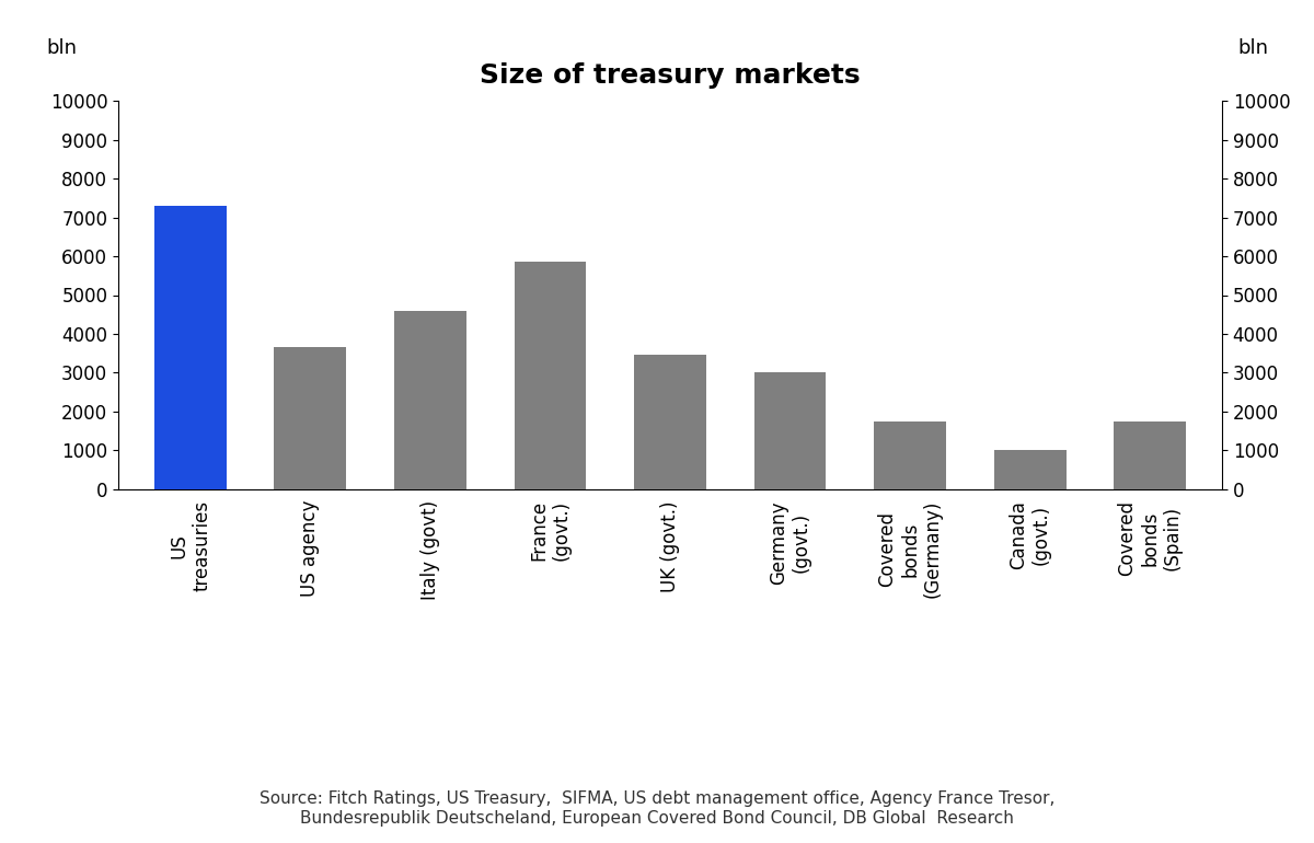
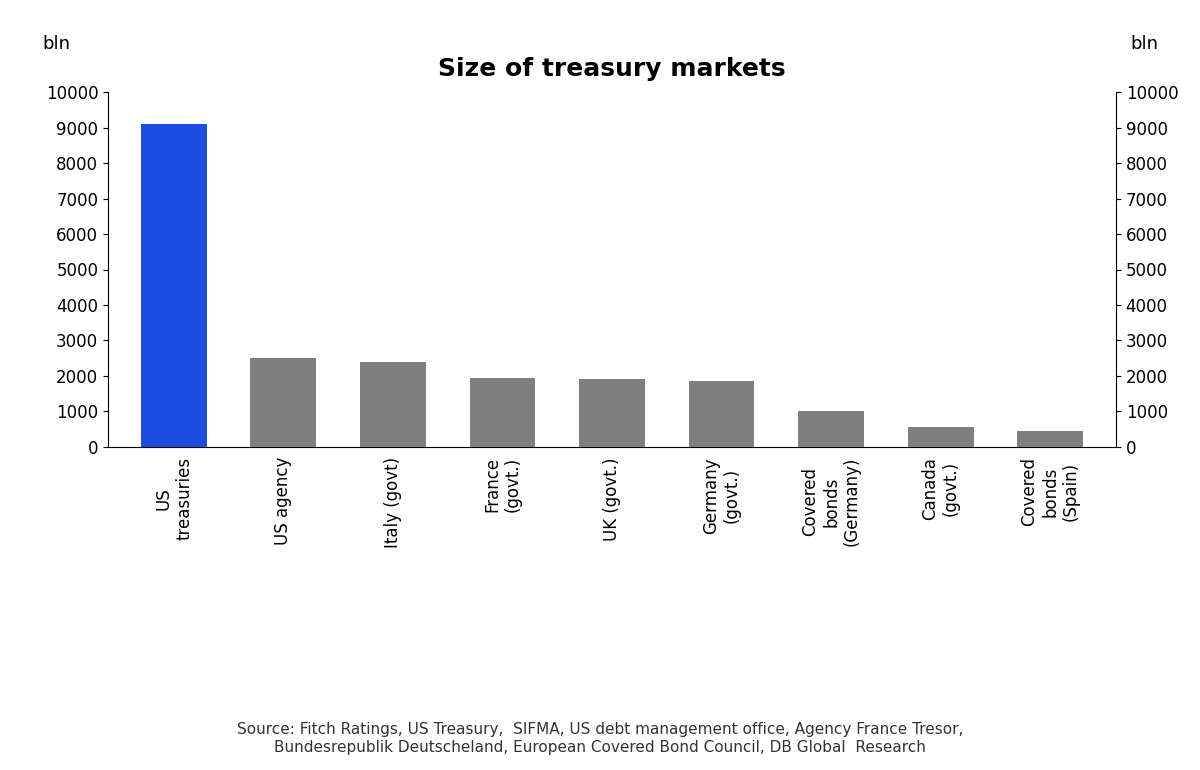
US treasuries: 7300 -> 9100
US agency: 3650 -> 2500
Italy (govt): 4600 -> 2400
France (govt.): 5850 -> 1950
UK (govt.): 3450 -> 1900
Germany (govt.): 3000 -> 1850
Covered bonds (Germany): 1750 -> 1000
Canada (govt.): 1000 -> 550
Covered bonds (Spain): 1750 -> 450
